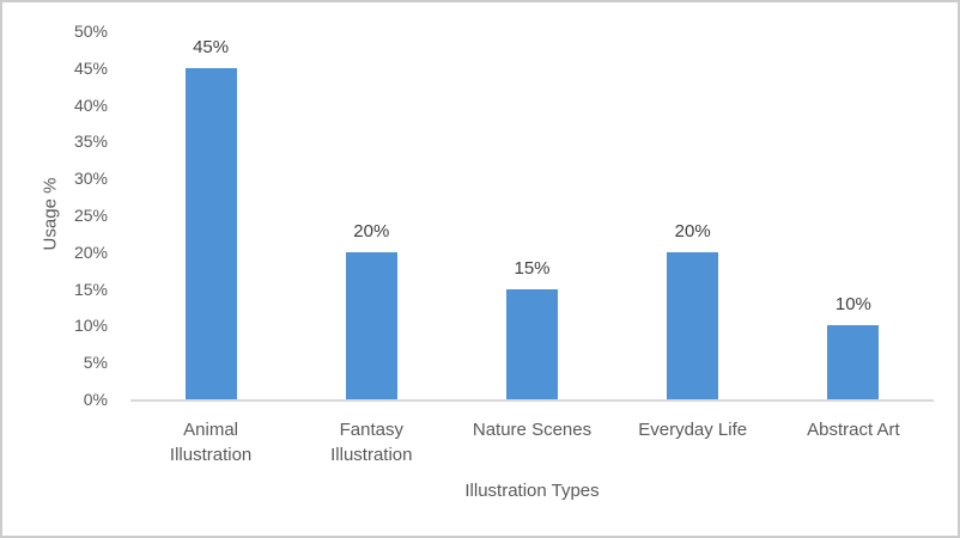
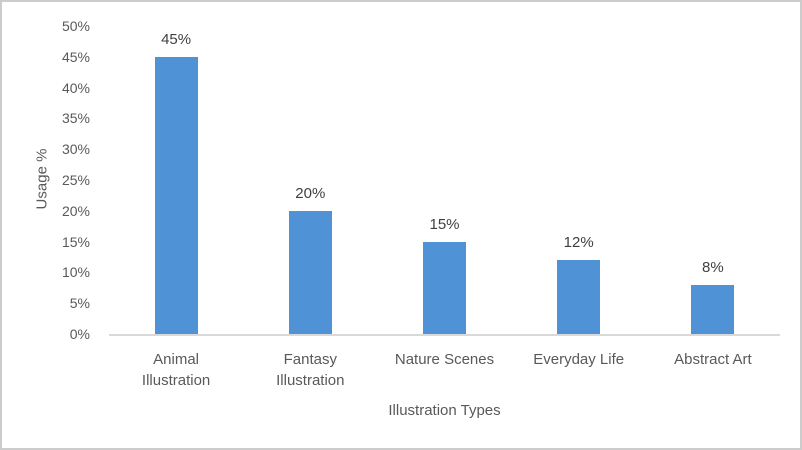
Everyday Life: 20% -> 12%
Abstract Art: 10% -> 8%
